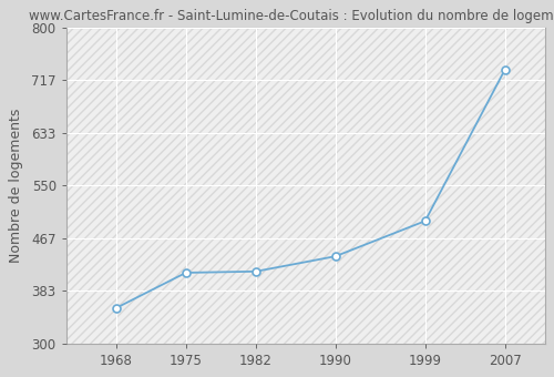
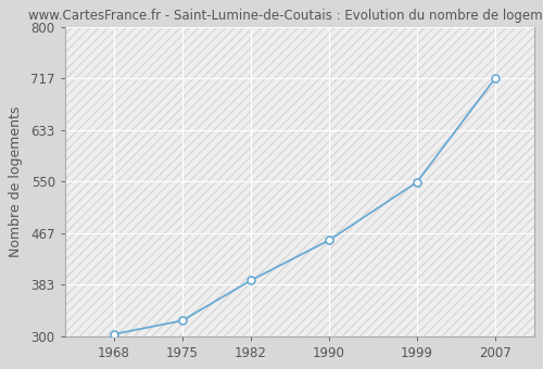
1968: 356 -> 303
1975: 412 -> 325
1982: 414 -> 390
1990: 438 -> 455
1999: 494 -> 549
2007: 734 -> 717
